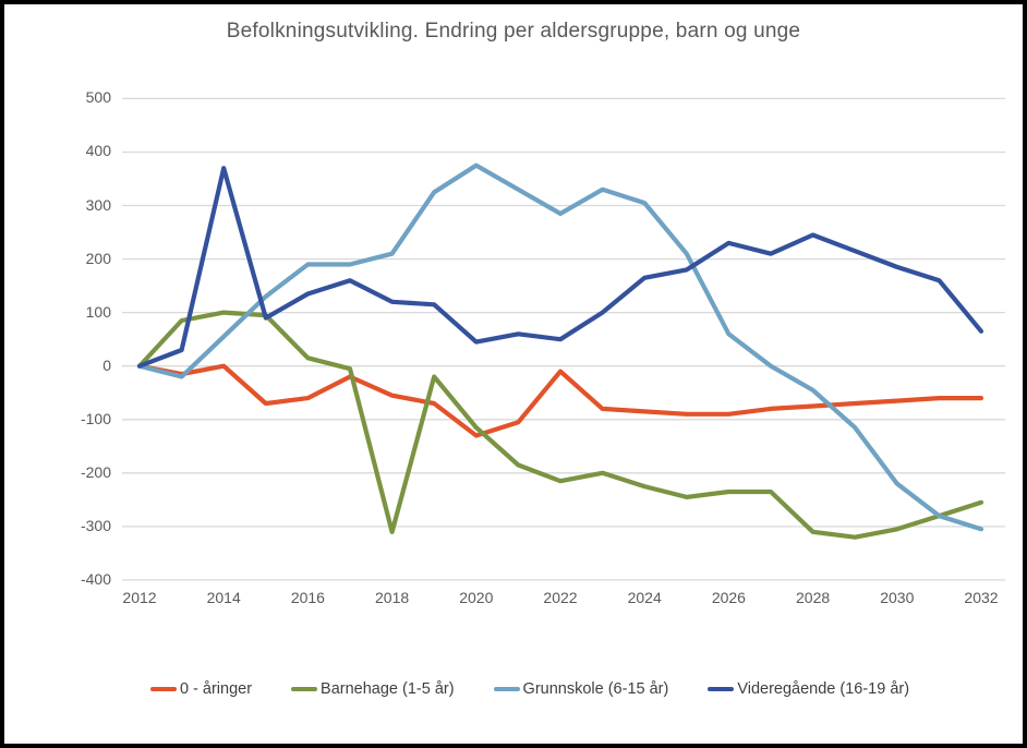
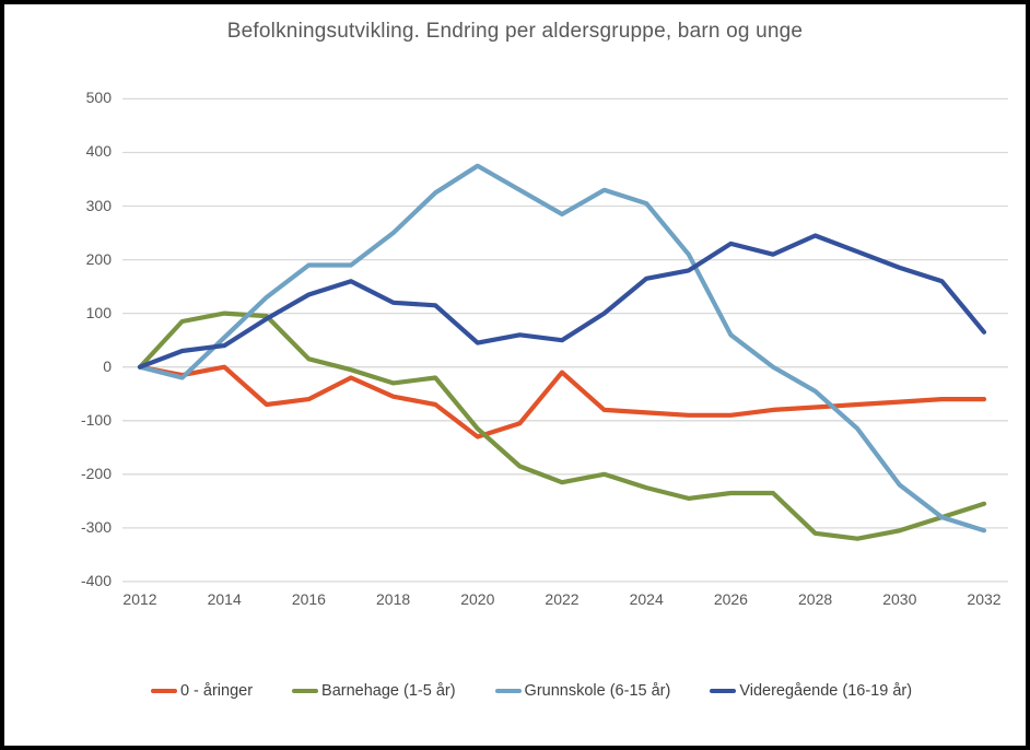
Videregående (16-19 år)/2014: 370 -> 40
Barnehage (1-5 år)/2018: -310 -> -30
Grunnskole (6-15 år)/2018: 210 -> 250
